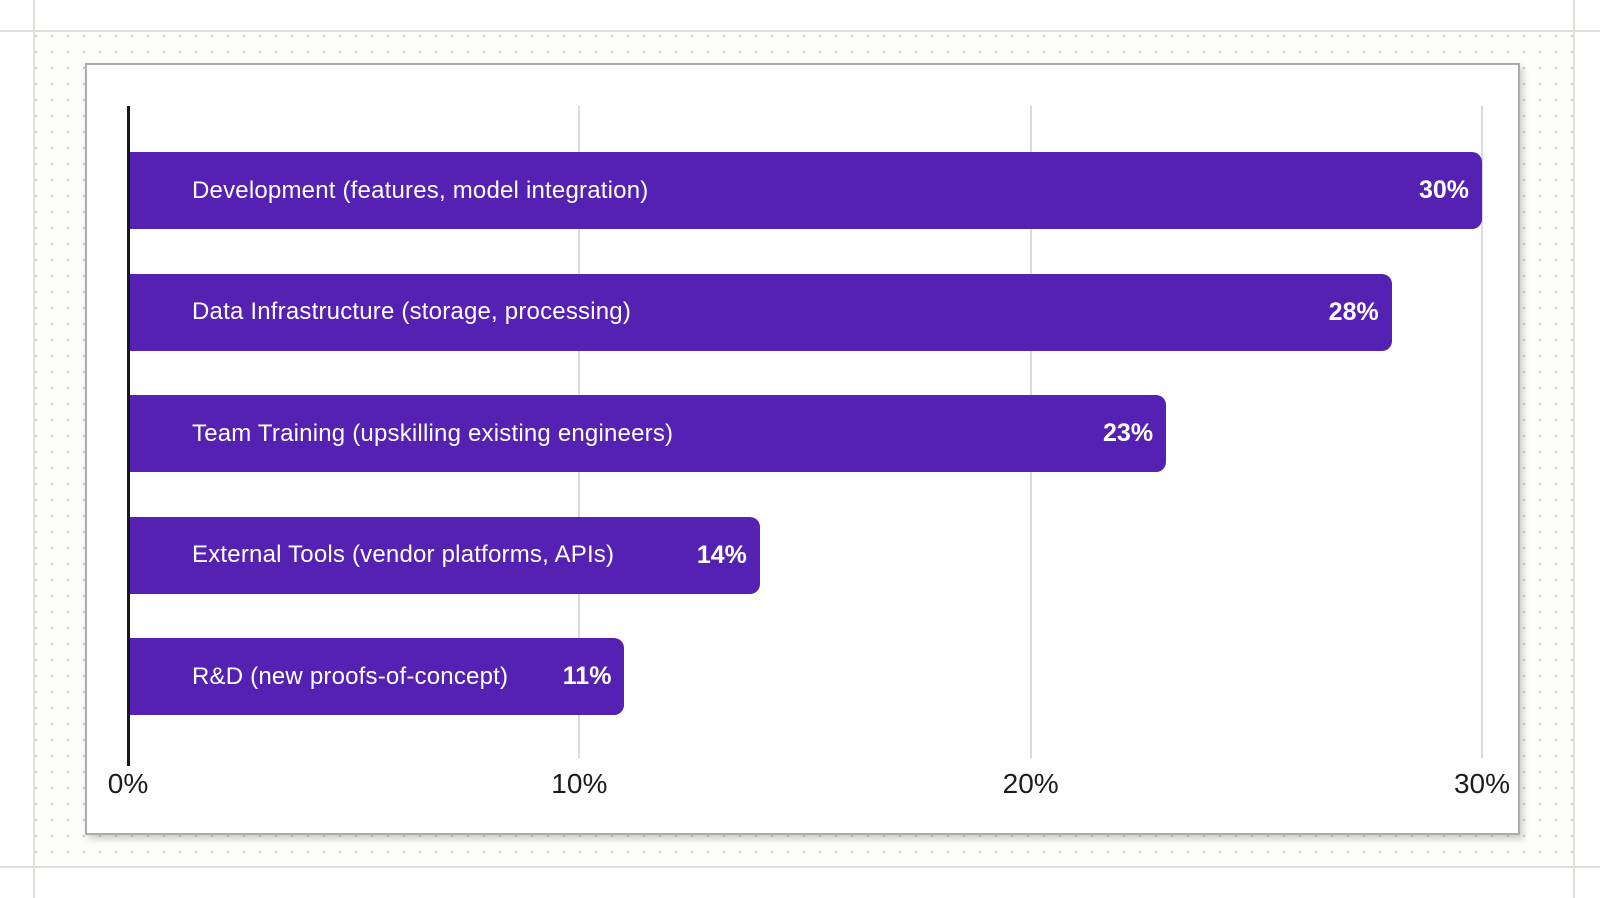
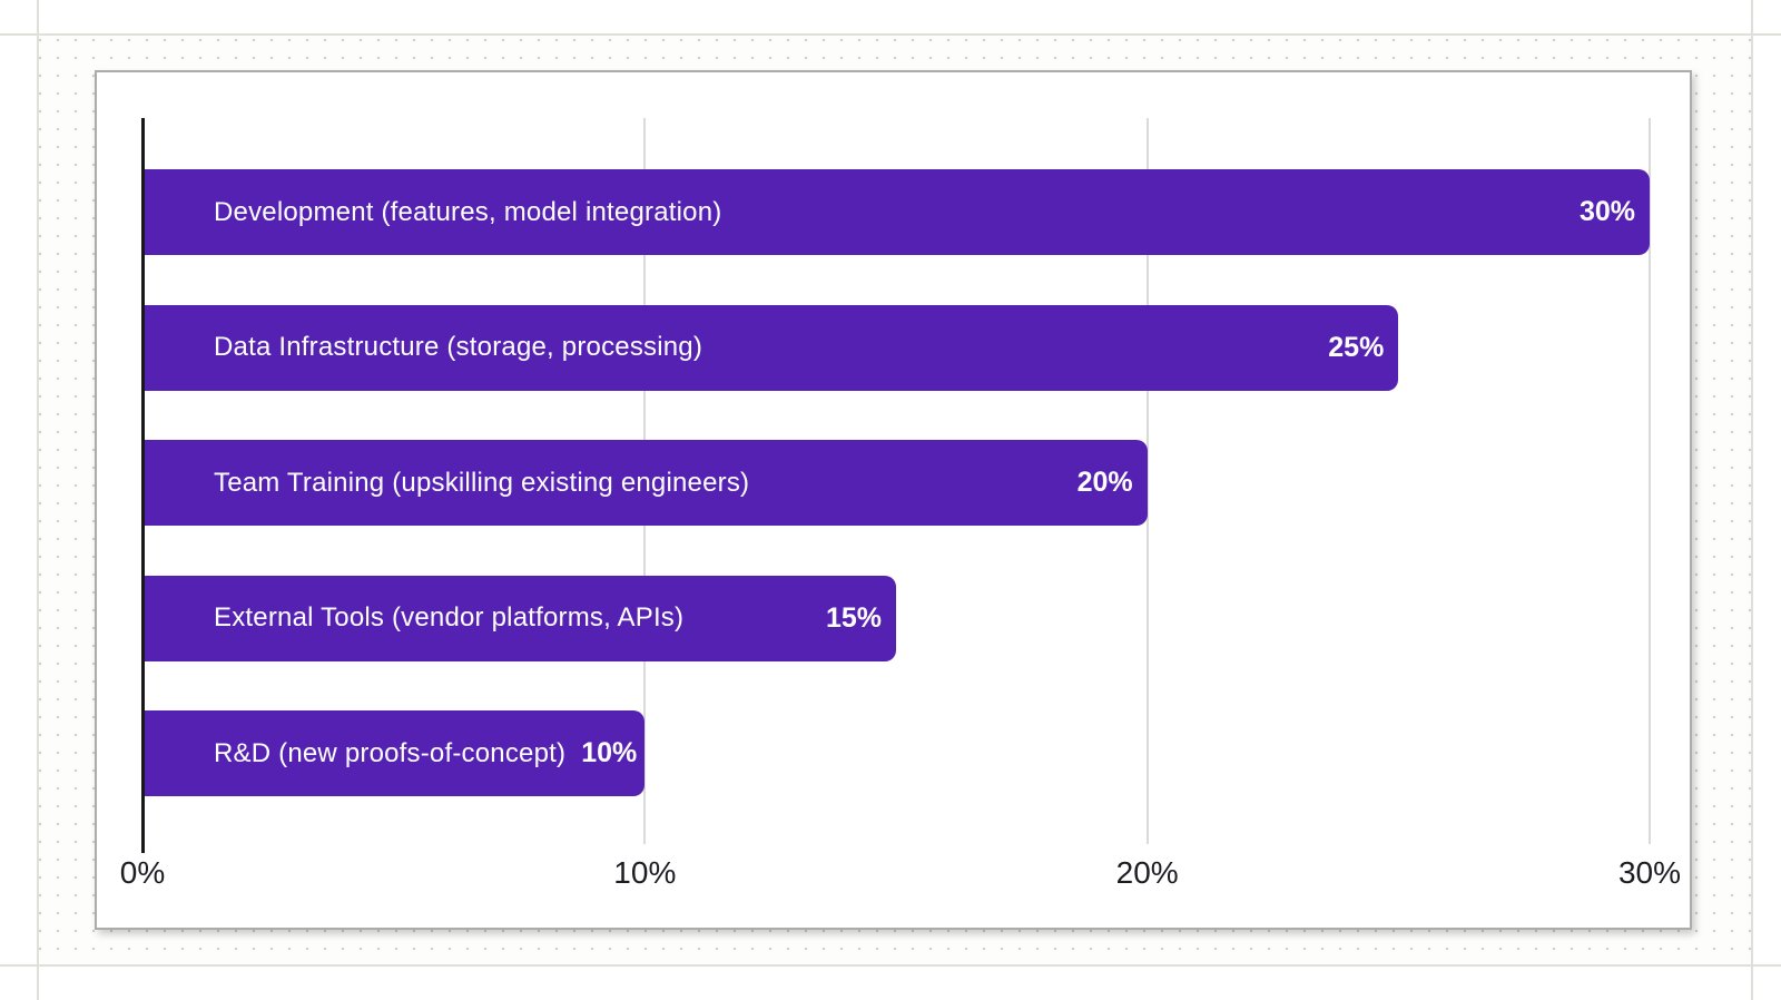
Data Infrastructure (storage, processing): 28% -> 25%
Team Training (upskilling existing engineers): 23% -> 20%
External Tools (vendor platforms, APIs): 14% -> 15%
R&D (new proofs-of-concept): 11% -> 10%
